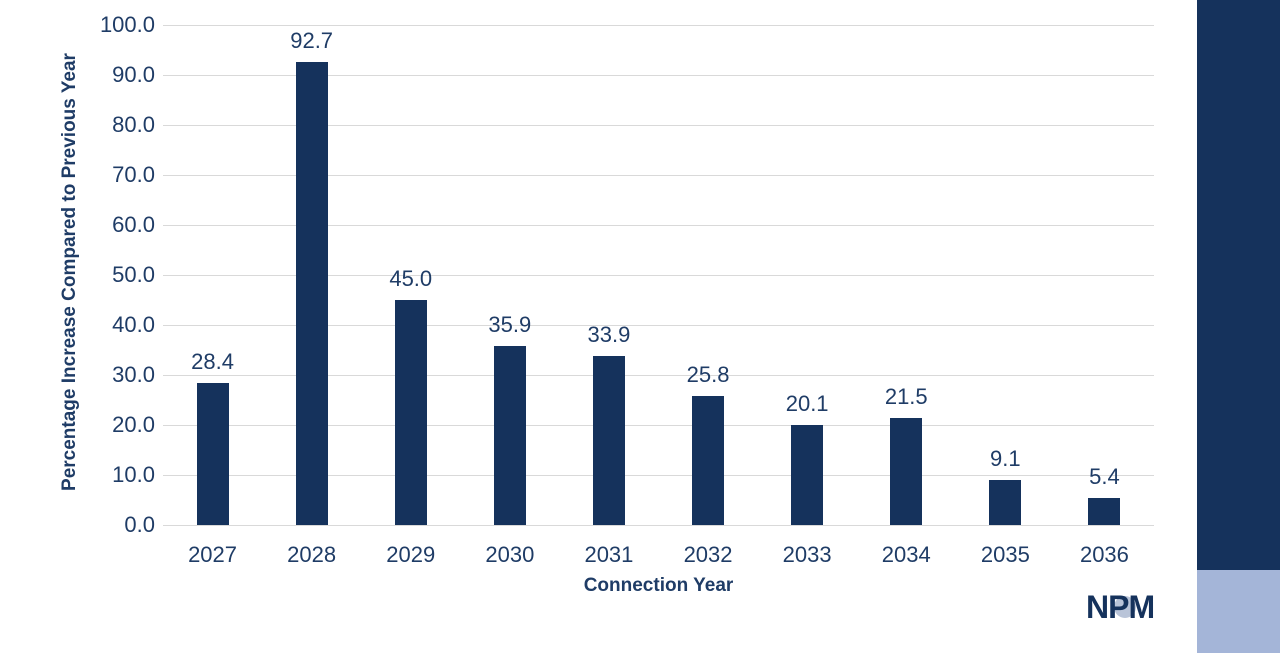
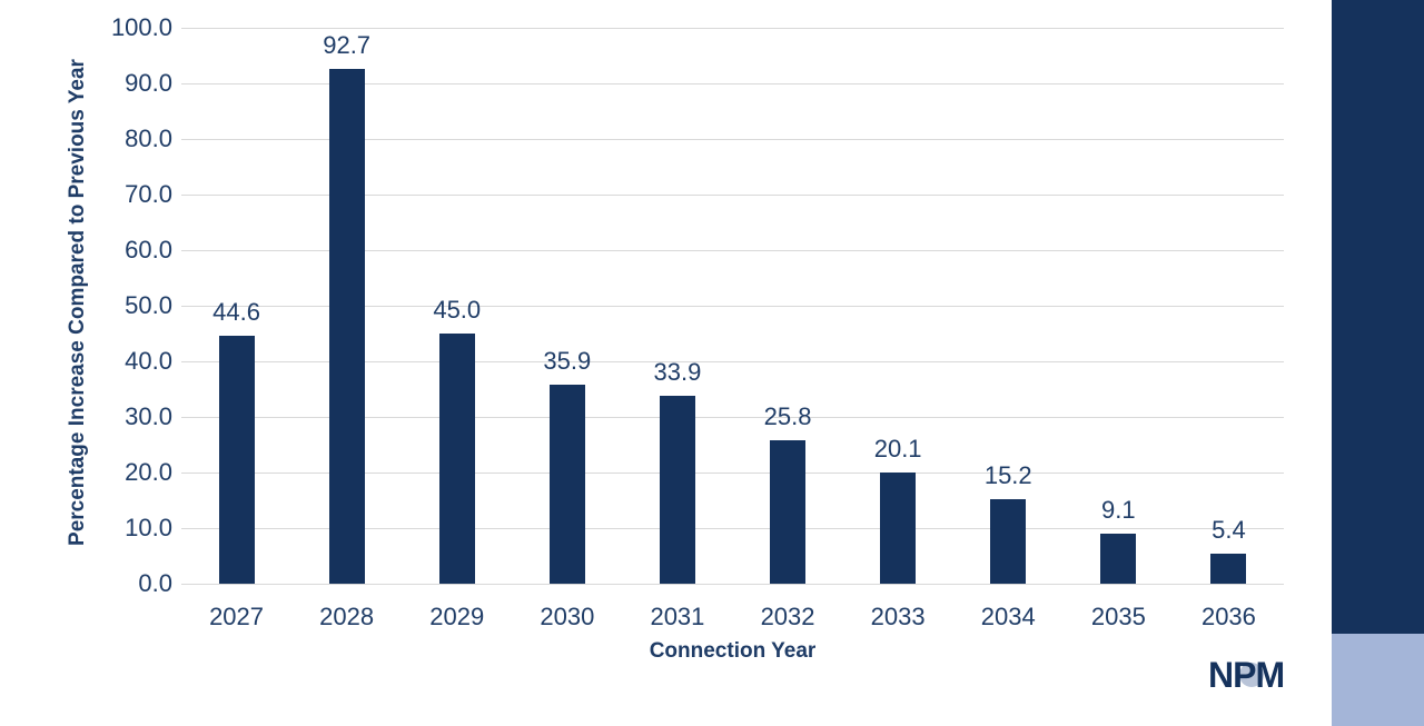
2027: 28.4 -> 44.6
2034: 21.5 -> 15.2
